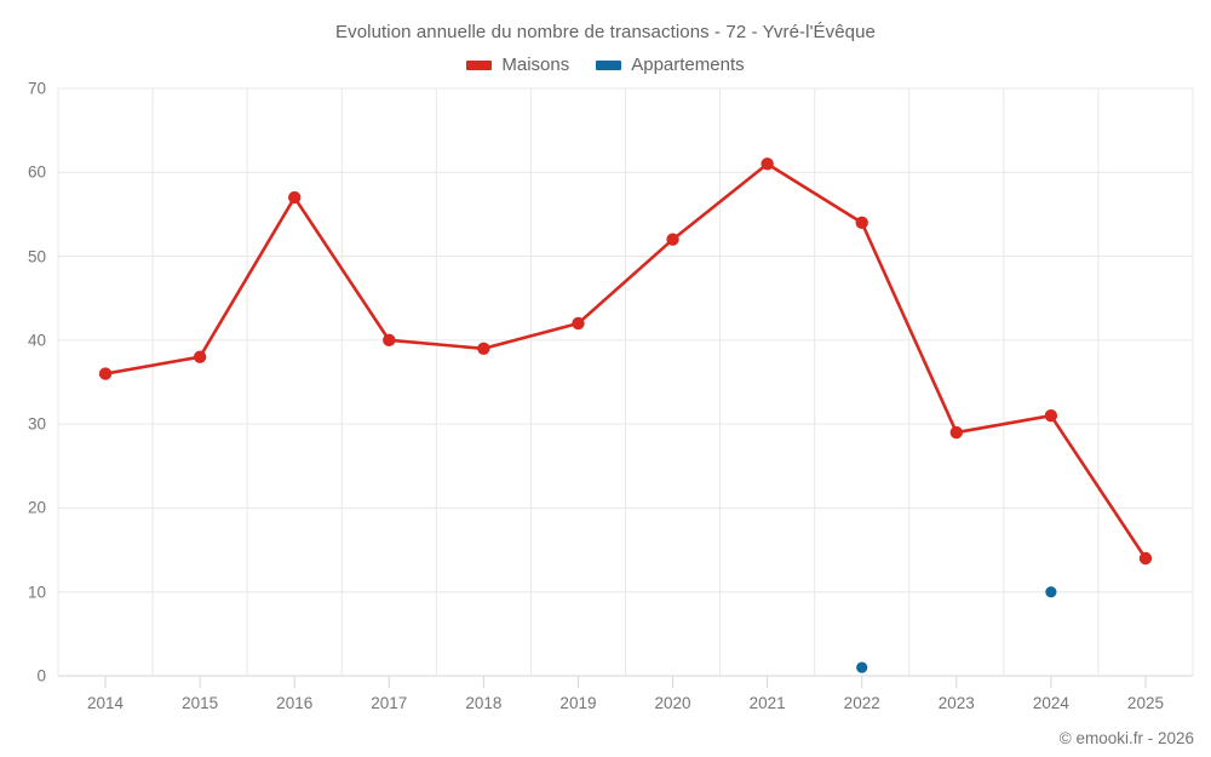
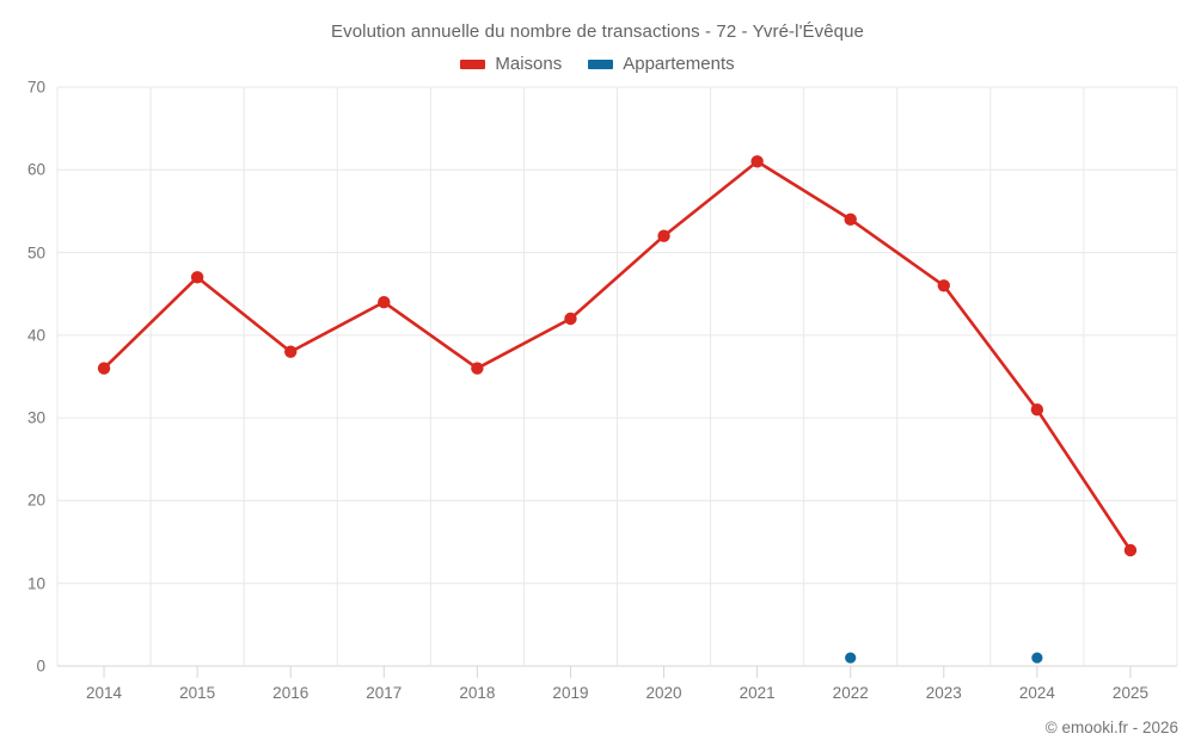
Maisons/2015: 38 -> 47
Maisons/2016: 57 -> 38
Maisons/2017: 40 -> 44
Maisons/2018: 39 -> 36
Maisons/2023: 29 -> 46
Appartements/2024: 10 -> 1
